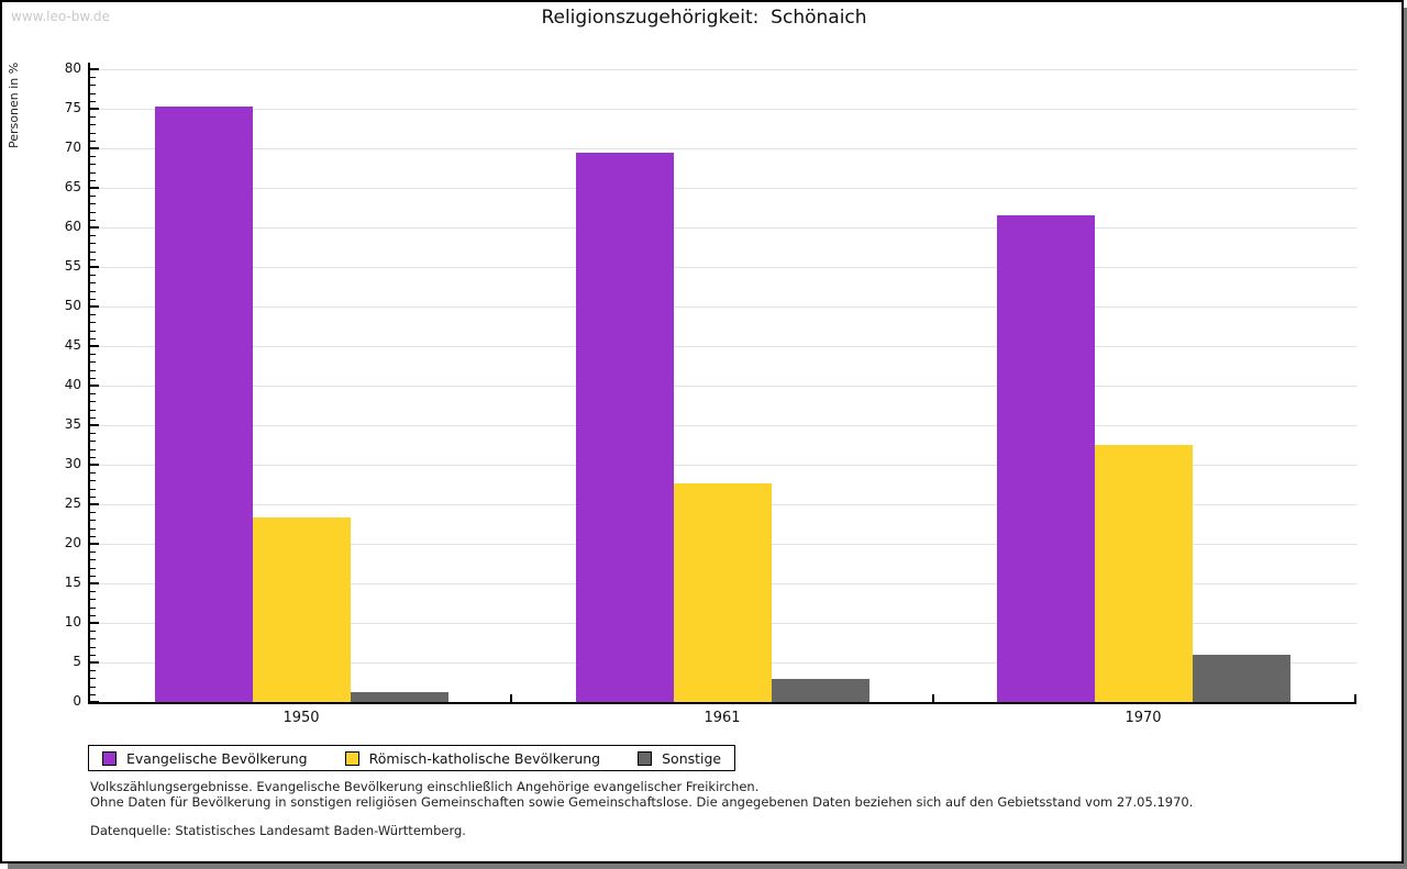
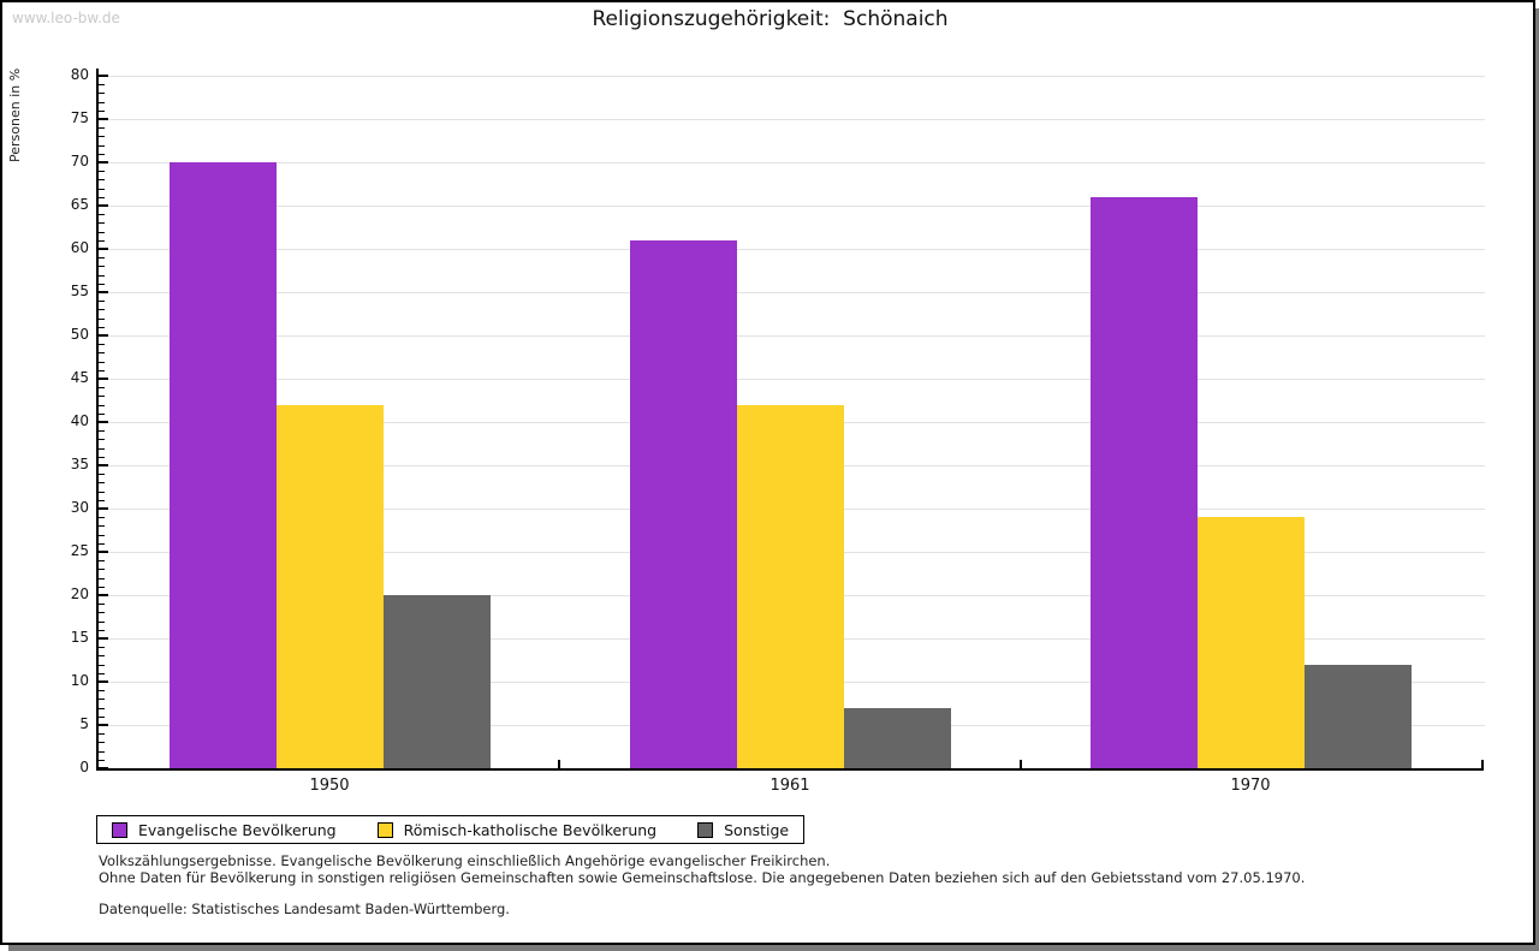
Evangelische Bevölkerung/1950: 75 -> 70
Römisch-katholische Bevölkerung/1950: 23 -> 42
Sonstige/1950: 1 -> 20
Evangelische Bevölkerung/1961: 69 -> 61
Römisch-katholische Bevölkerung/1961: 28 -> 42
Sonstige/1961: 3 -> 7
Evangelische Bevölkerung/1970: 62 -> 66
Römisch-katholische Bevölkerung/1970: 32 -> 29
Sonstige/1970: 6 -> 12
